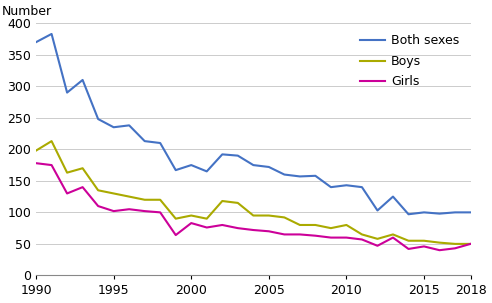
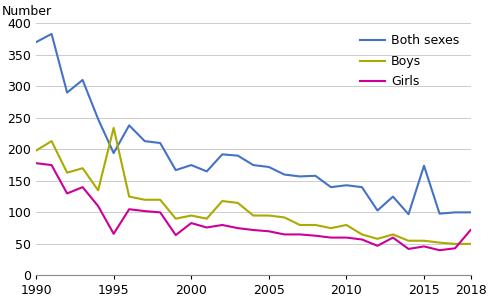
Both sexes/1995: 235 -> 194
Boys/1995: 130 -> 234
Girls/1995: 102 -> 66
Both sexes/2015: 100 -> 174
Girls/2018: 50 -> 72
